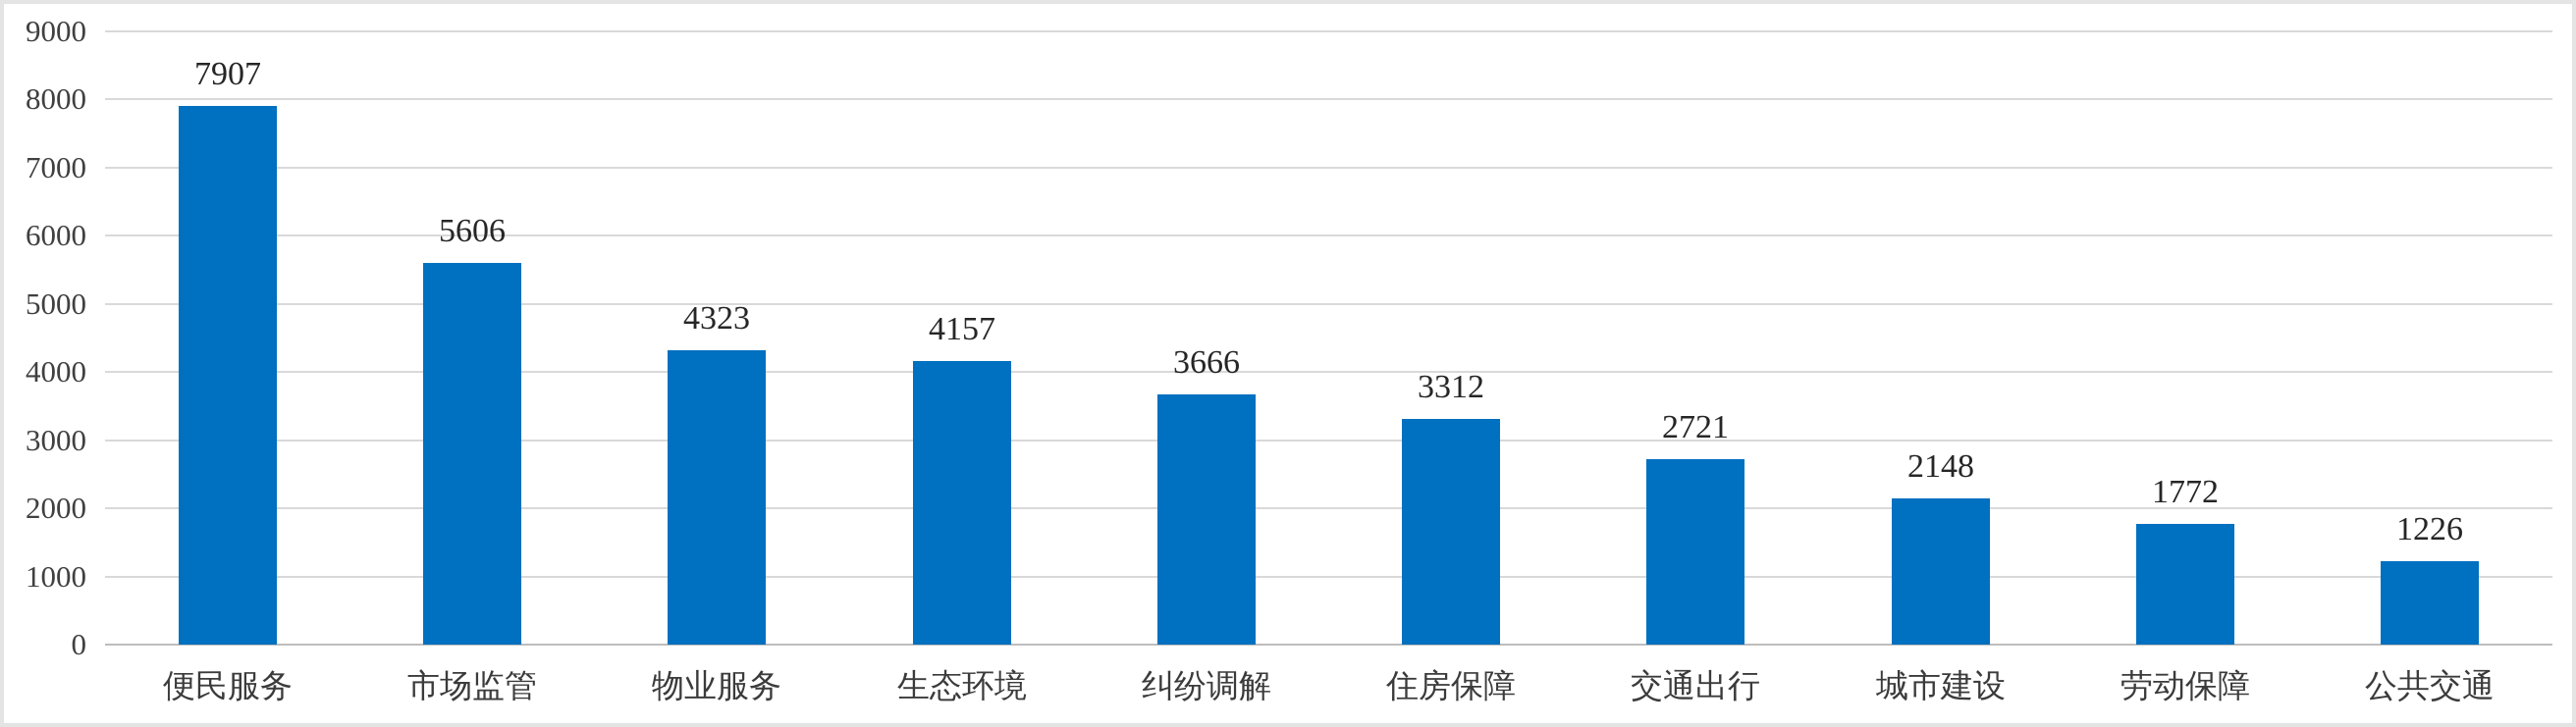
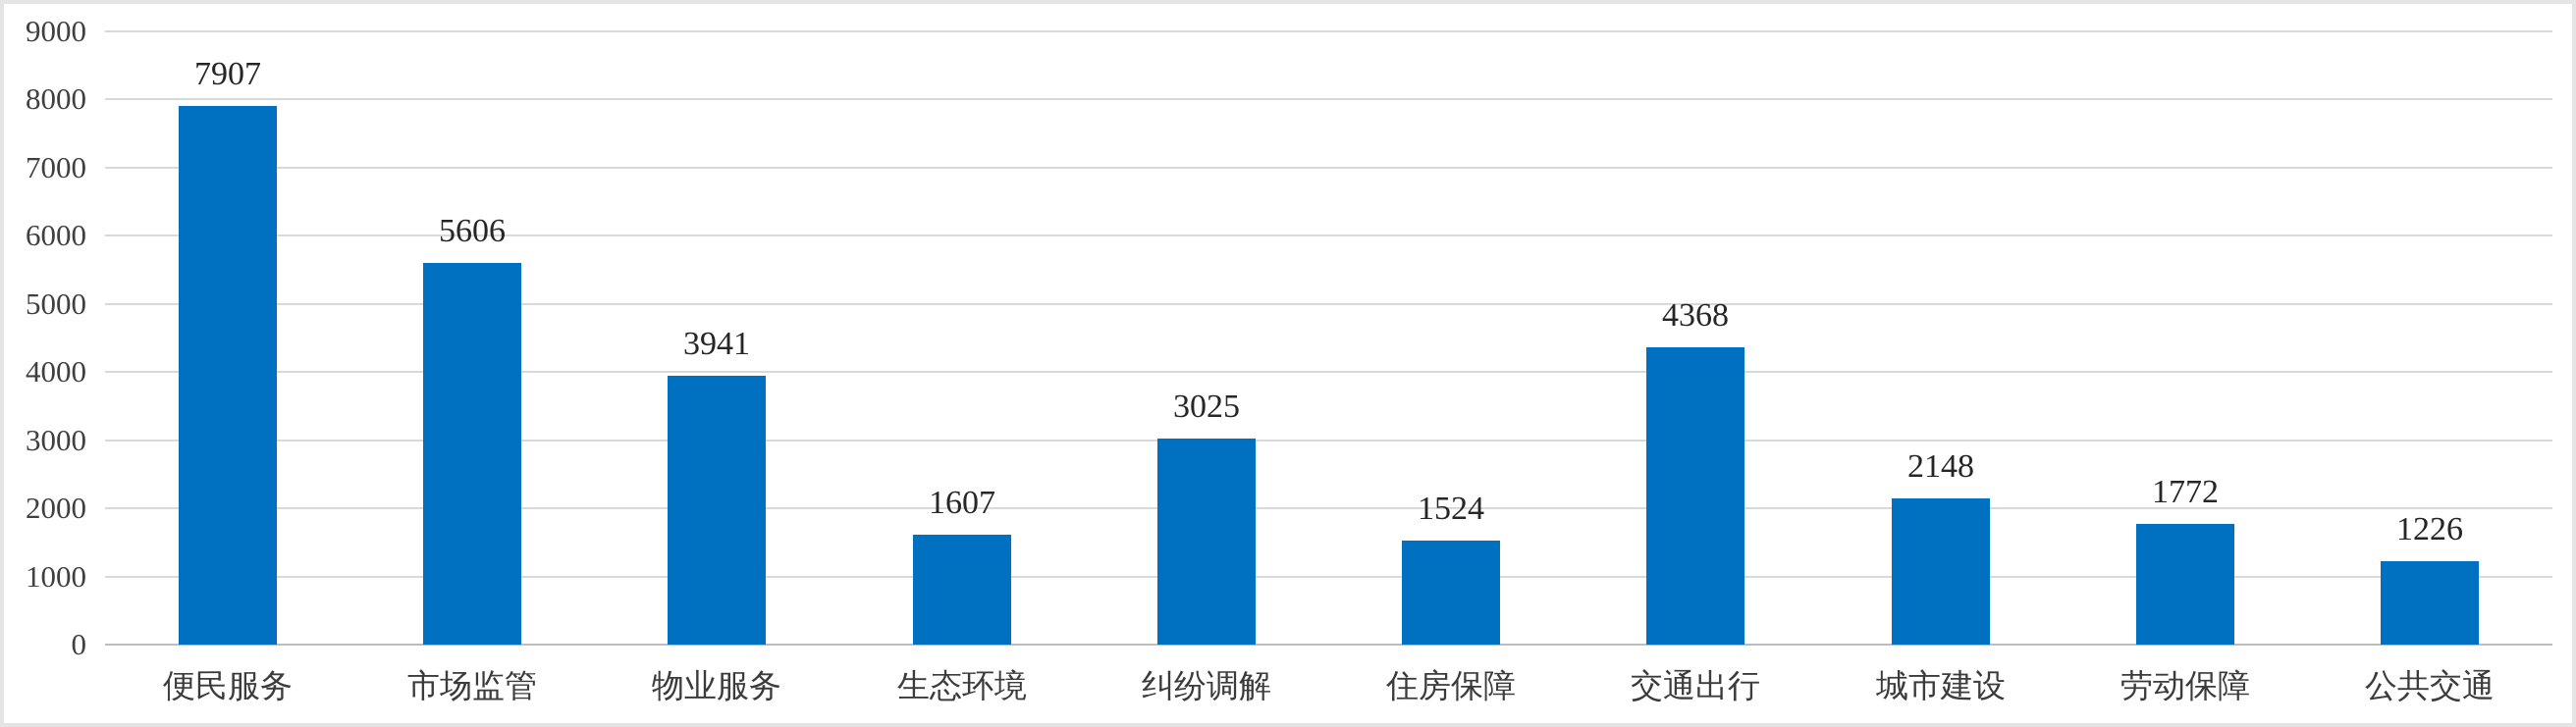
物业服务: 4323 -> 3941
生态环境: 4157 -> 1607
纠纷调解: 3666 -> 3025
住房保障: 3312 -> 1524
交通出行: 2721 -> 4368
